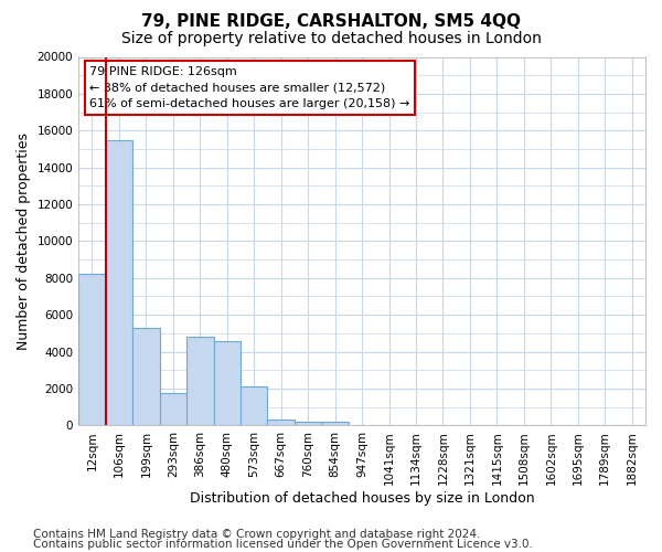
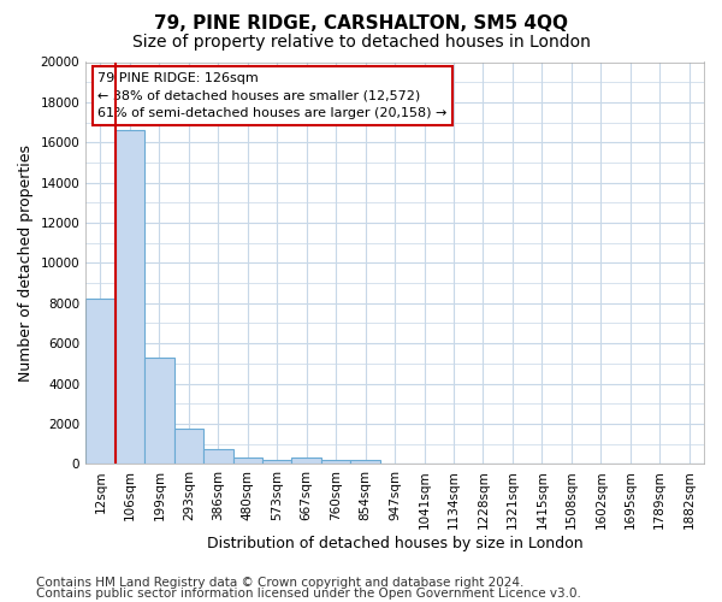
106sqm: 15500 -> 16600
386sqm: 4800 -> 800
480sqm: 4600 -> 300
573sqm: 2100 -> 200
